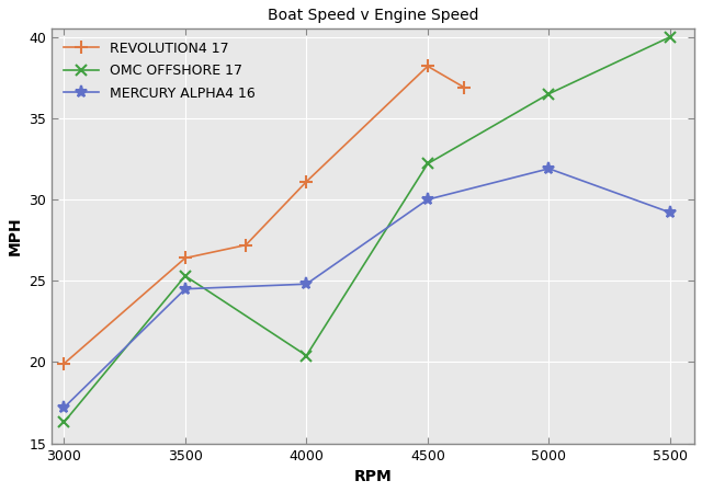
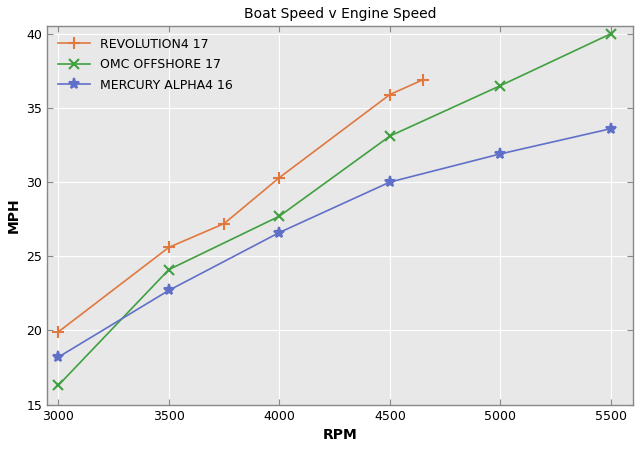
MERCURY ALPHA4 16/3000: 17.2 -> 18.2
REVOLUTION4 17/3500: 26.4 -> 25.6
OMC OFFSHORE 17/3500: 25.3 -> 24.1
MERCURY ALPHA4 16/3500: 24.5 -> 22.7
REVOLUTION4 17/4000: 31.1 -> 30.3
OMC OFFSHORE 17/4000: 20.4 -> 27.7
MERCURY ALPHA4 16/4000: 24.8 -> 26.6
REVOLUTION4 17/4500: 38.2 -> 35.9
OMC OFFSHORE 17/4500: 32.2 -> 33.1
MERCURY ALPHA4 16/5500: 29.2 -> 33.6
